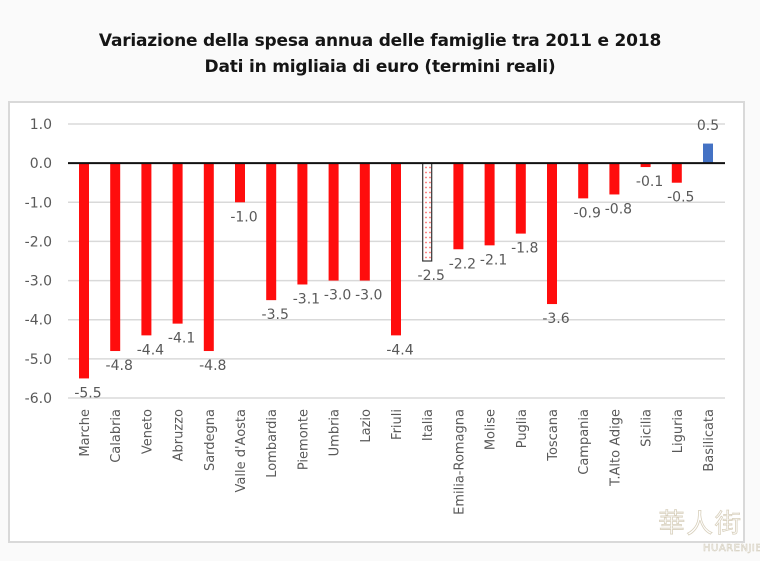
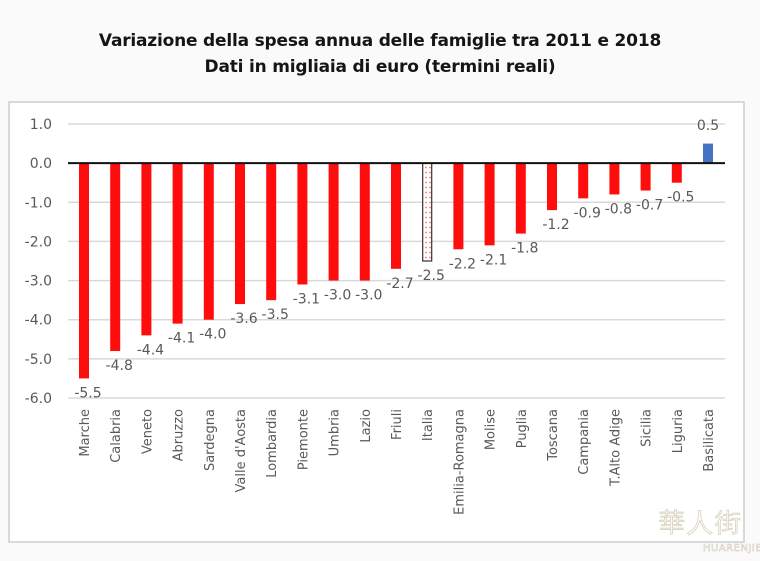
Sardegna: -4.8 -> -4.0
Valle d'Aosta: -1.0 -> -3.6
Friuli: -4.4 -> -2.7
Toscana: -3.6 -> -1.2
Sicilia: -0.1 -> -0.7
